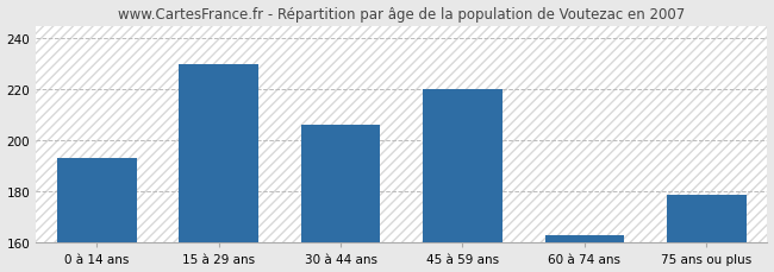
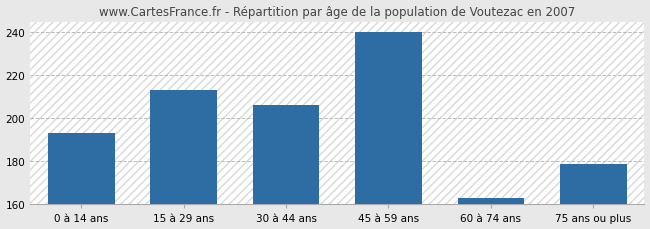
15 à 29 ans: 230 -> 213
45 à 59 ans: 220 -> 240
